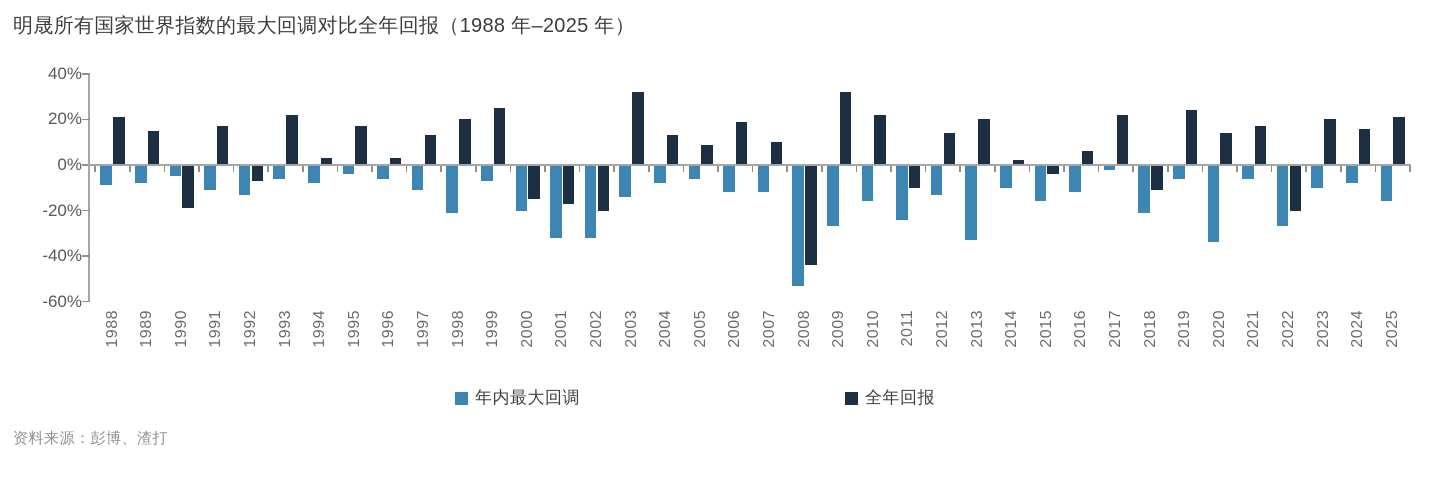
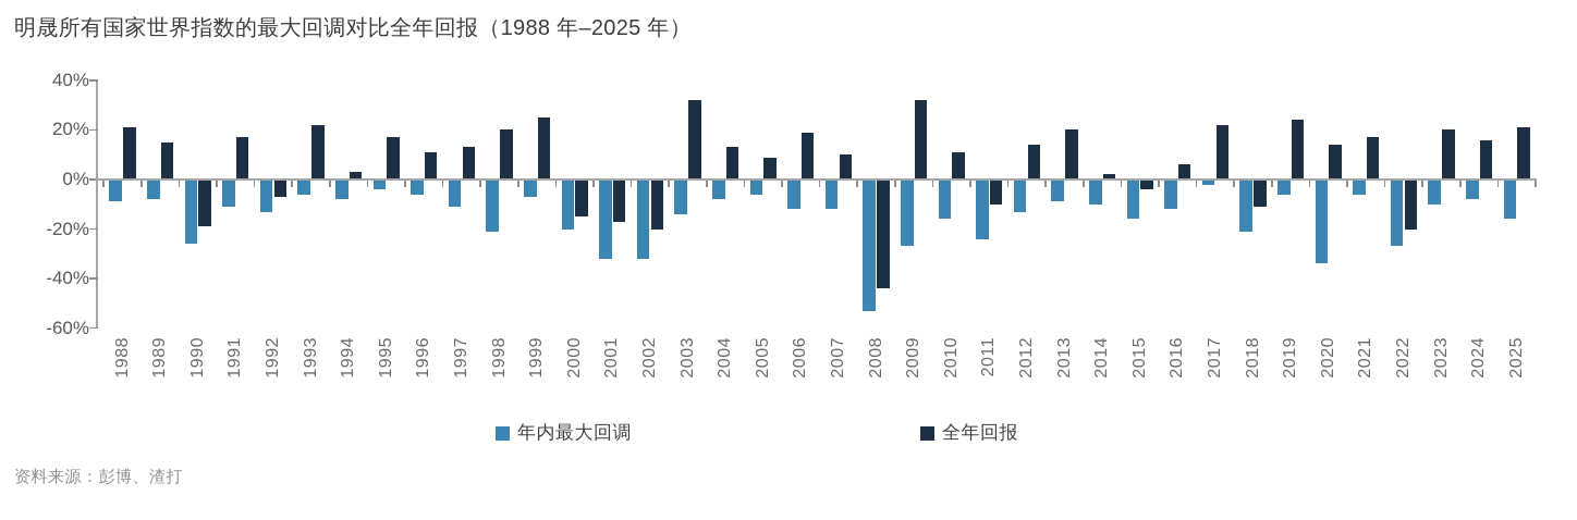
年内最大回调/1990: -5% -> -26%
全年回报/1996: 3% -> 11%
全年回报/2010: 22% -> 11%
年内最大回调/2013: -33% -> -9%
